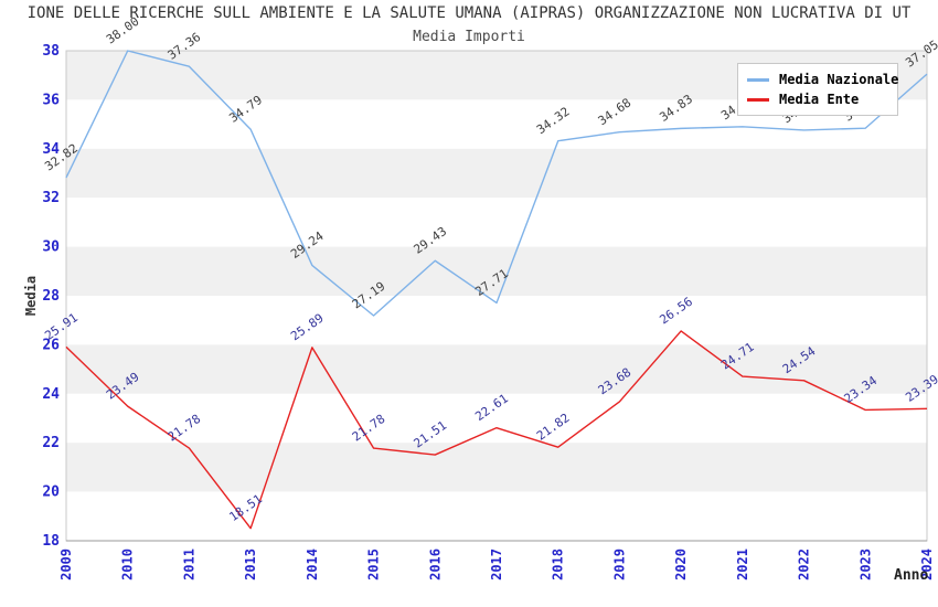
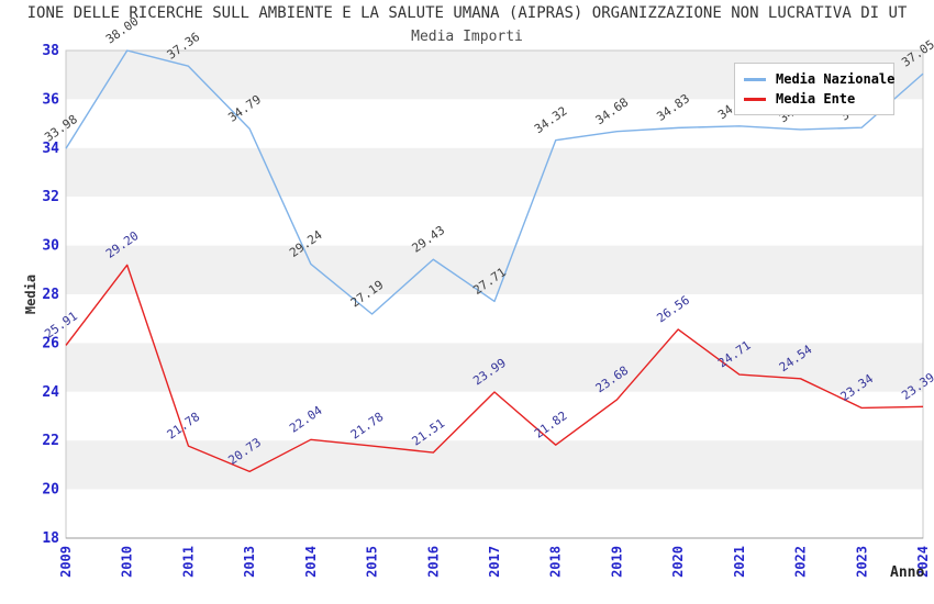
Media Nazionale/2009: 32.82 -> 33.98
Media Ente/2010: 23.49 -> 29.20
Media Ente/2013: 18.51 -> 20.73
Media Ente/2014: 25.89 -> 22.04
Media Ente/2017: 22.61 -> 23.99
